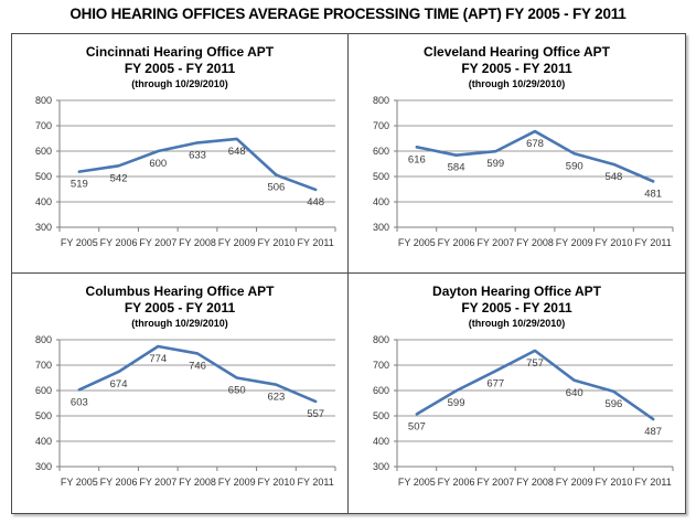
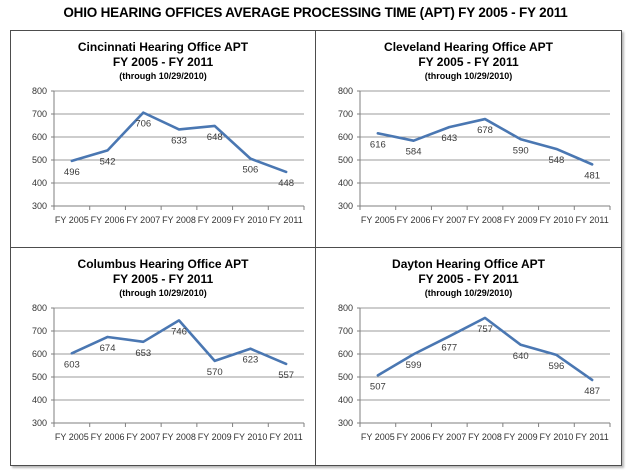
Cincinnati Hearing Office APT/FY 2005: 519 -> 496
Cincinnati Hearing Office APT/FY 2007: 600 -> 706
Cleveland Hearing Office APT/FY 2007: 599 -> 643
Columbus Hearing Office APT/FY 2007: 774 -> 653
Columbus Hearing Office APT/FY 2009: 650 -> 570
